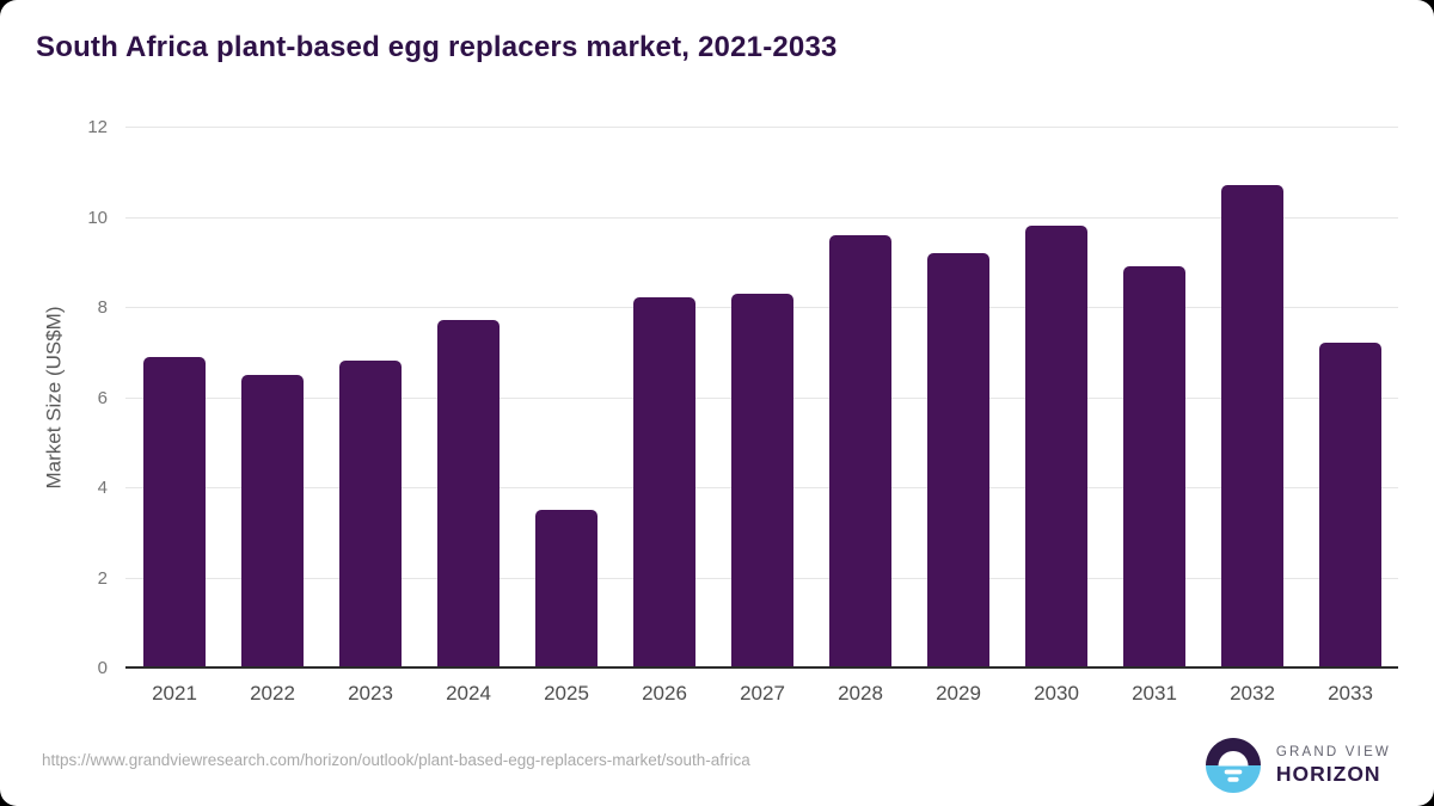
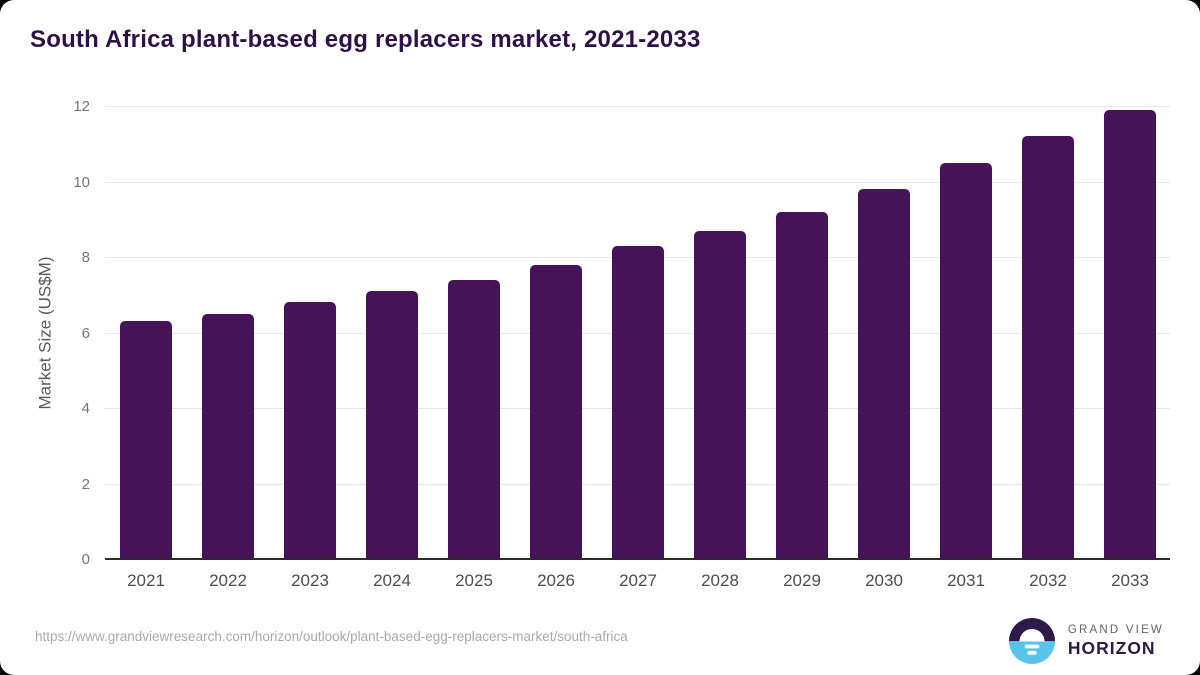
2021: 6.9 -> 6.3
2024: 7.7 -> 7.1
2025: 3.5 -> 7.4
2026: 8.2 -> 7.8
2028: 9.6 -> 8.7
2031: 8.9 -> 10.5
2032: 10.7 -> 11.2
2033: 7.2 -> 11.9
